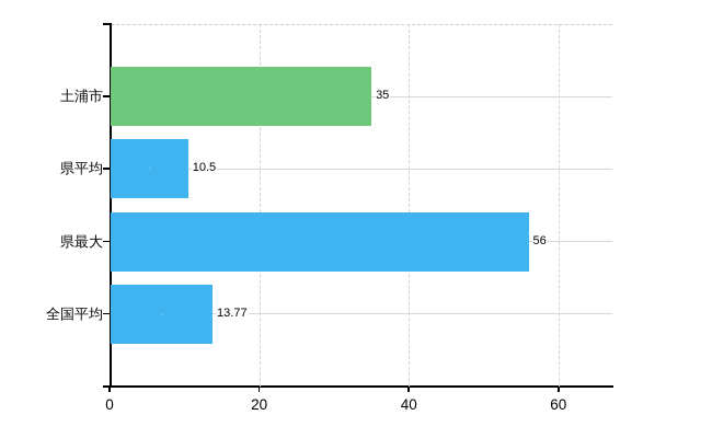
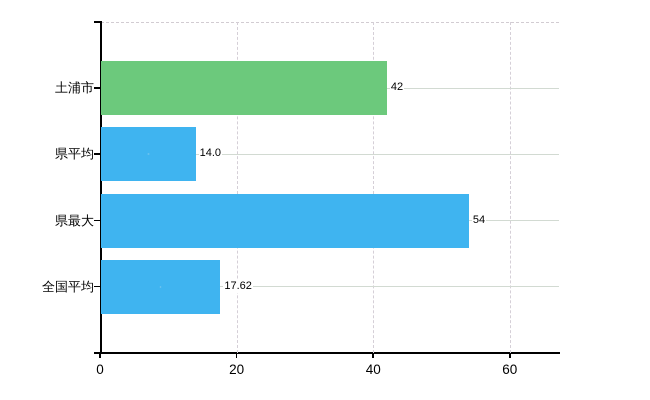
土浦市: 35 -> 42
県平均: 10.5 -> 14.0
県最大: 56 -> 54
全国平均: 13.77 -> 17.62
